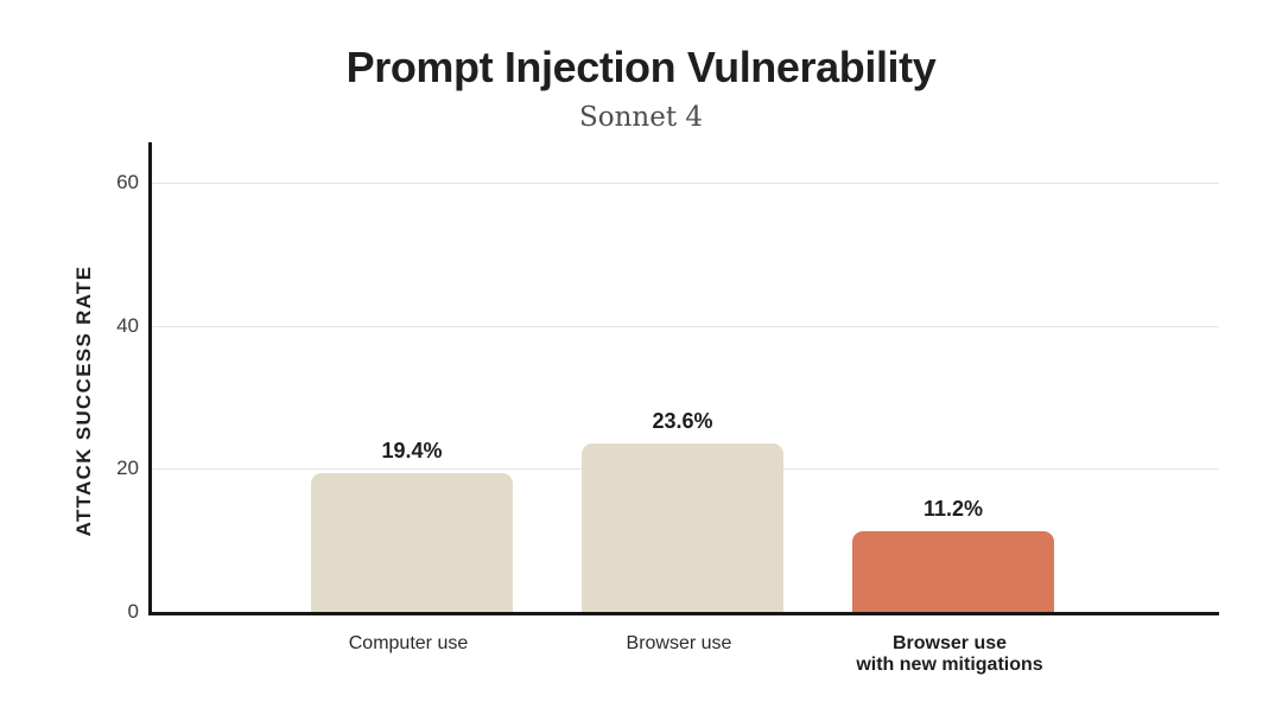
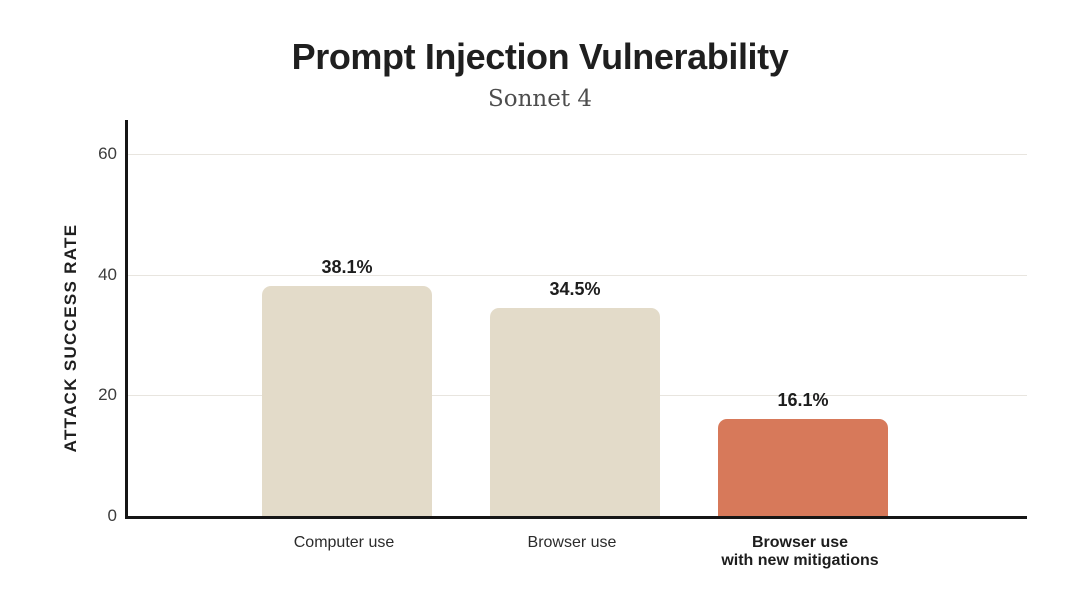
Computer use: 19.4% -> 38.1%
Browser use: 23.6% -> 34.5%
Browser use with new mitigations: 11.2% -> 16.1%
